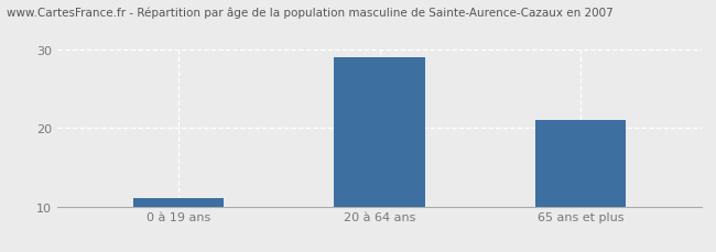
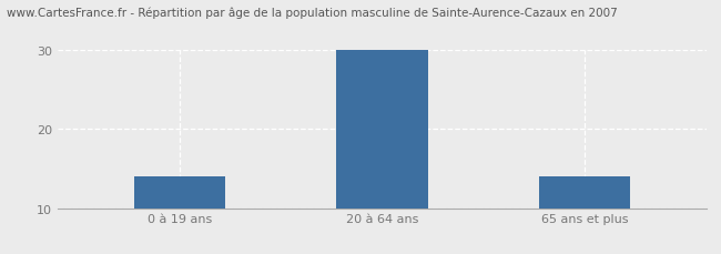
0 à 19 ans: 11 -> 14
20 à 64 ans: 29 -> 30
65 ans et plus: 21 -> 14
